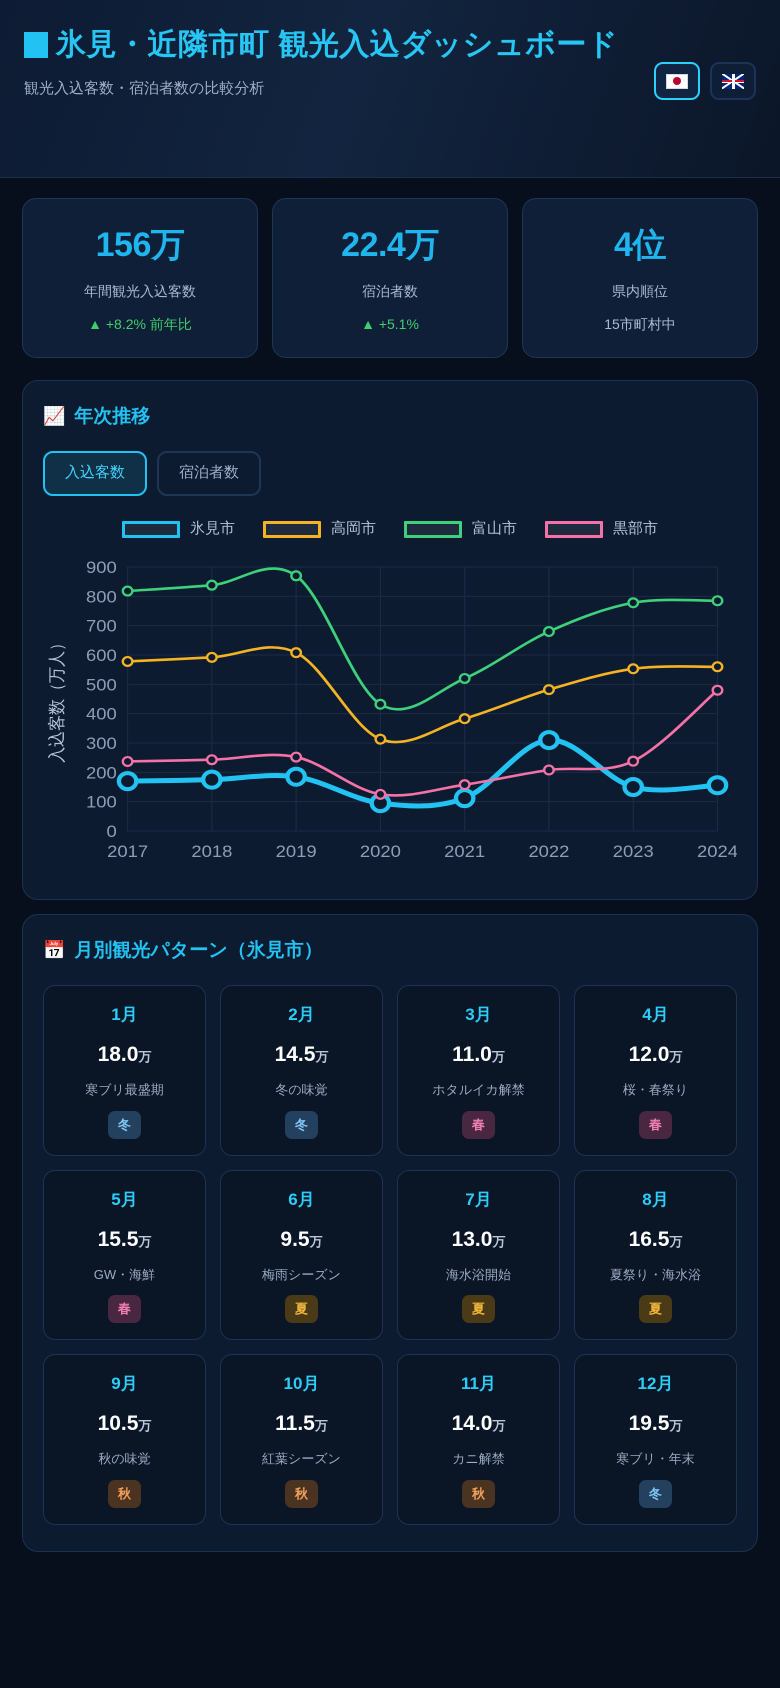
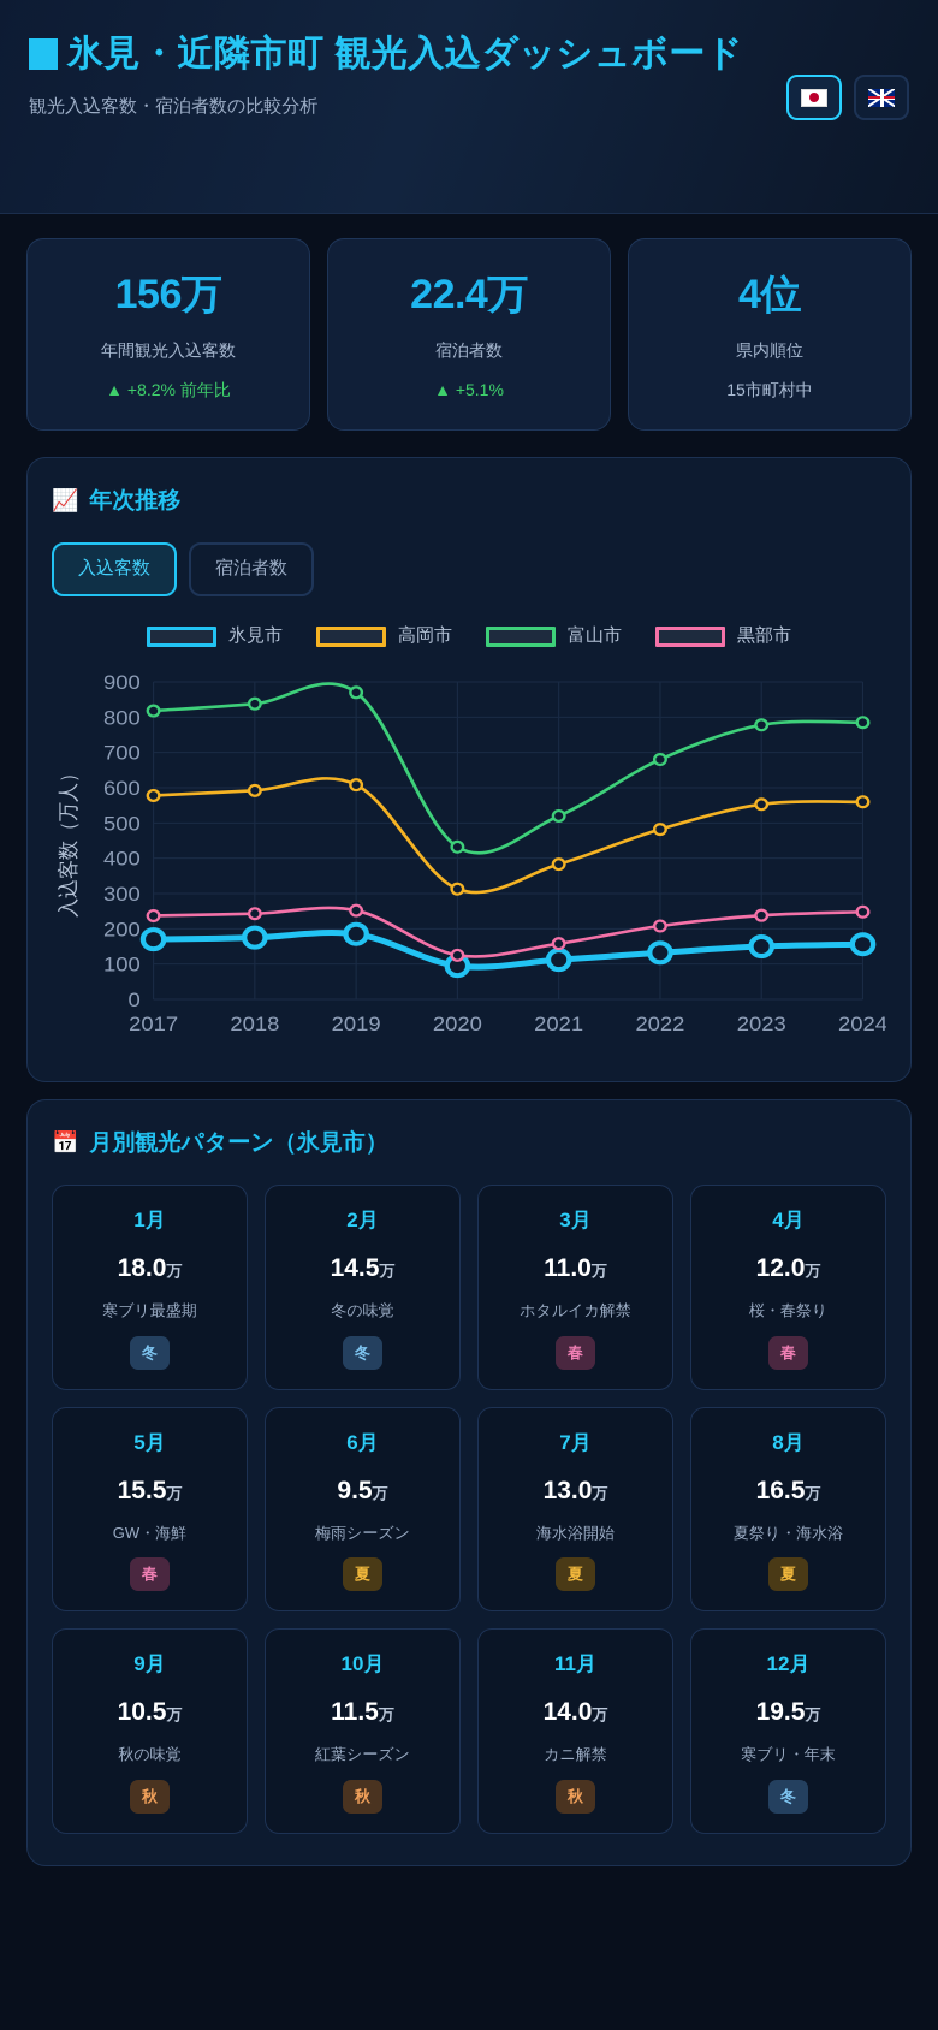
氷見市/2022: 310 -> 130
黒部市/2024: 480 -> 250
